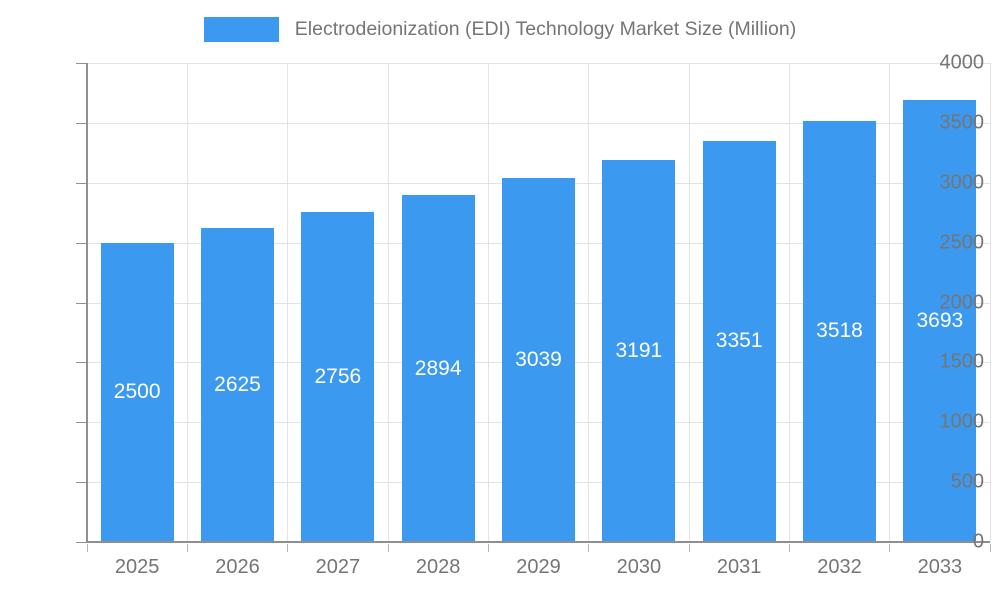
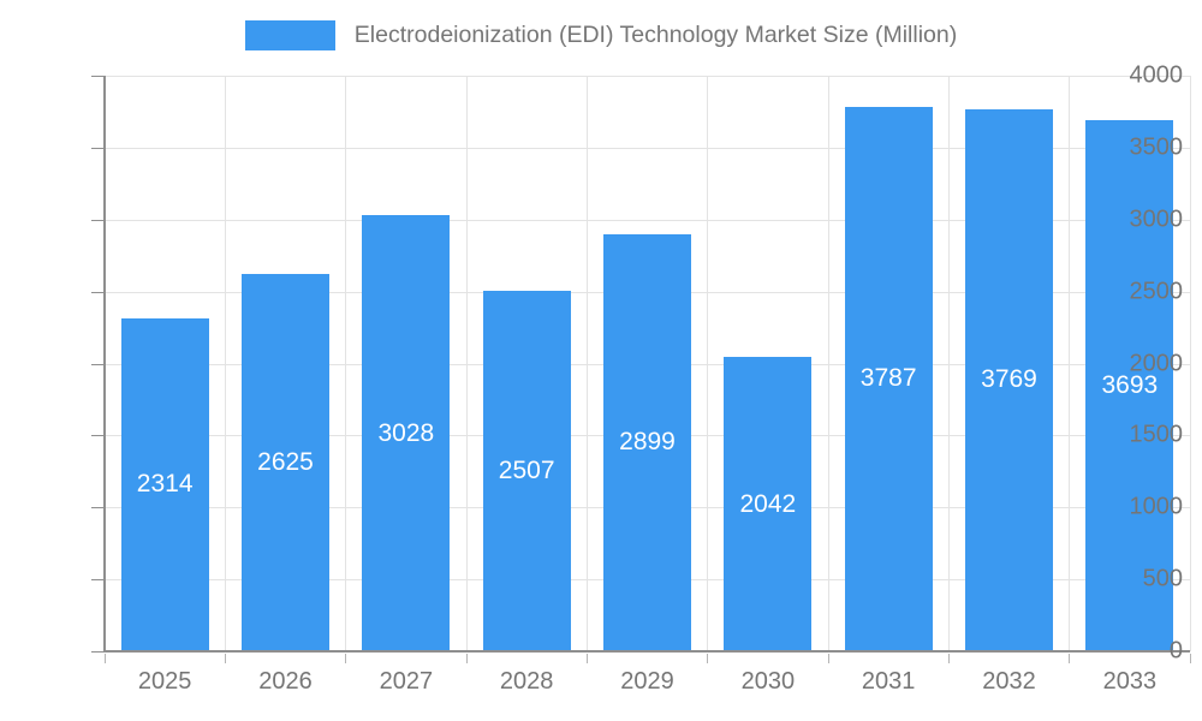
2025: 2500 -> 2314
2027: 2756 -> 3028
2028: 2894 -> 2507
2029: 3039 -> 2899
2030: 3191 -> 2042
2031: 3351 -> 3787
2032: 3518 -> 3769
